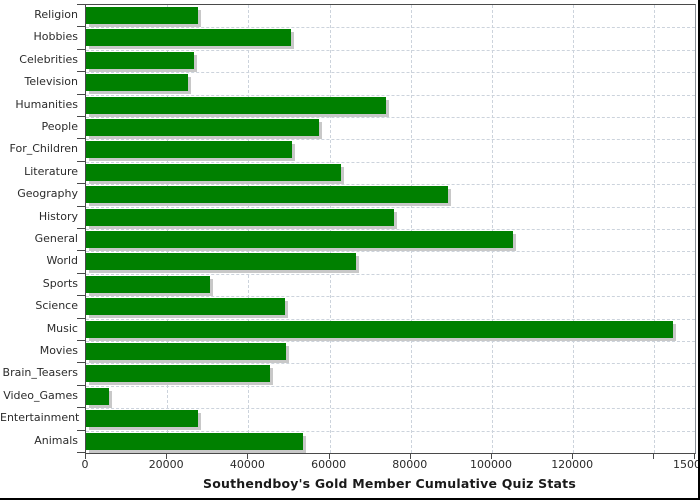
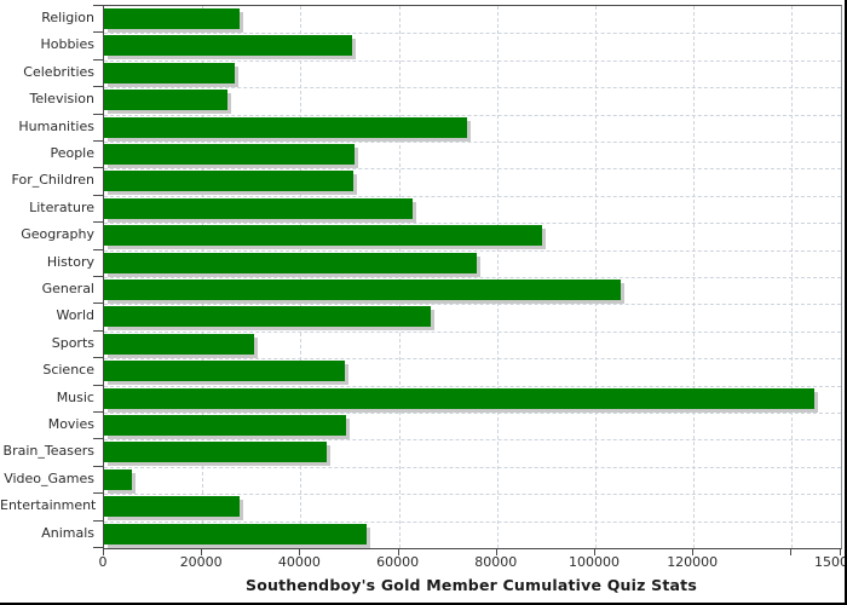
People: 58000 -> 51000
